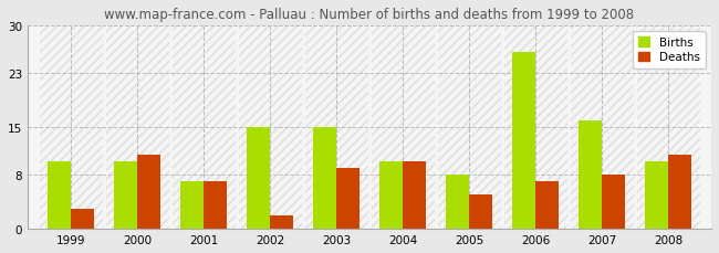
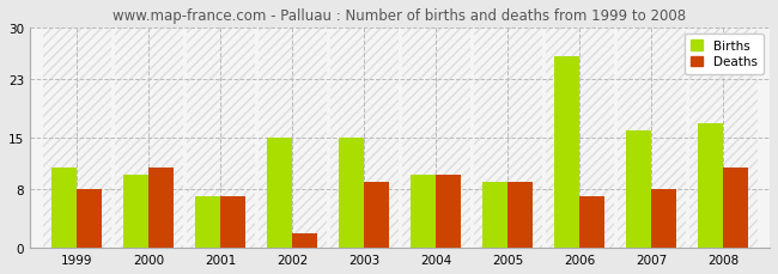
Births/1999: 10 -> 11
Deaths/1999: 3 -> 8
Births/2005: 8 -> 9
Deaths/2005: 5 -> 9
Births/2008: 10 -> 17
